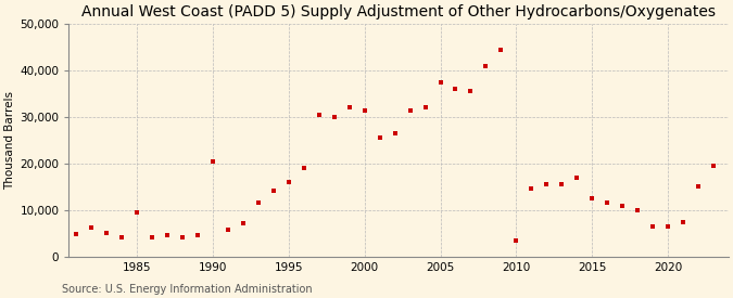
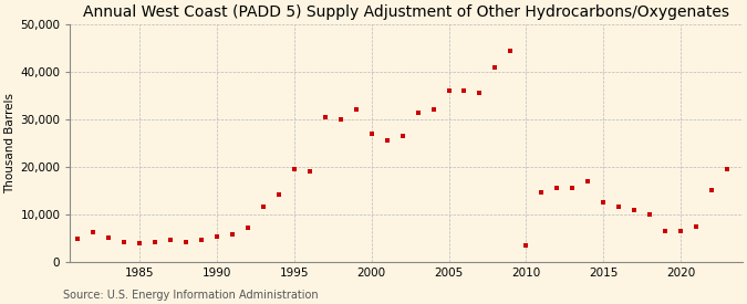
1985: 9,500 -> 4,000
1990: 20,500 -> 5,200
1995: 16,000 -> 19,500
2000: 31,500 -> 27,000
2005: 37,500 -> 36,000
